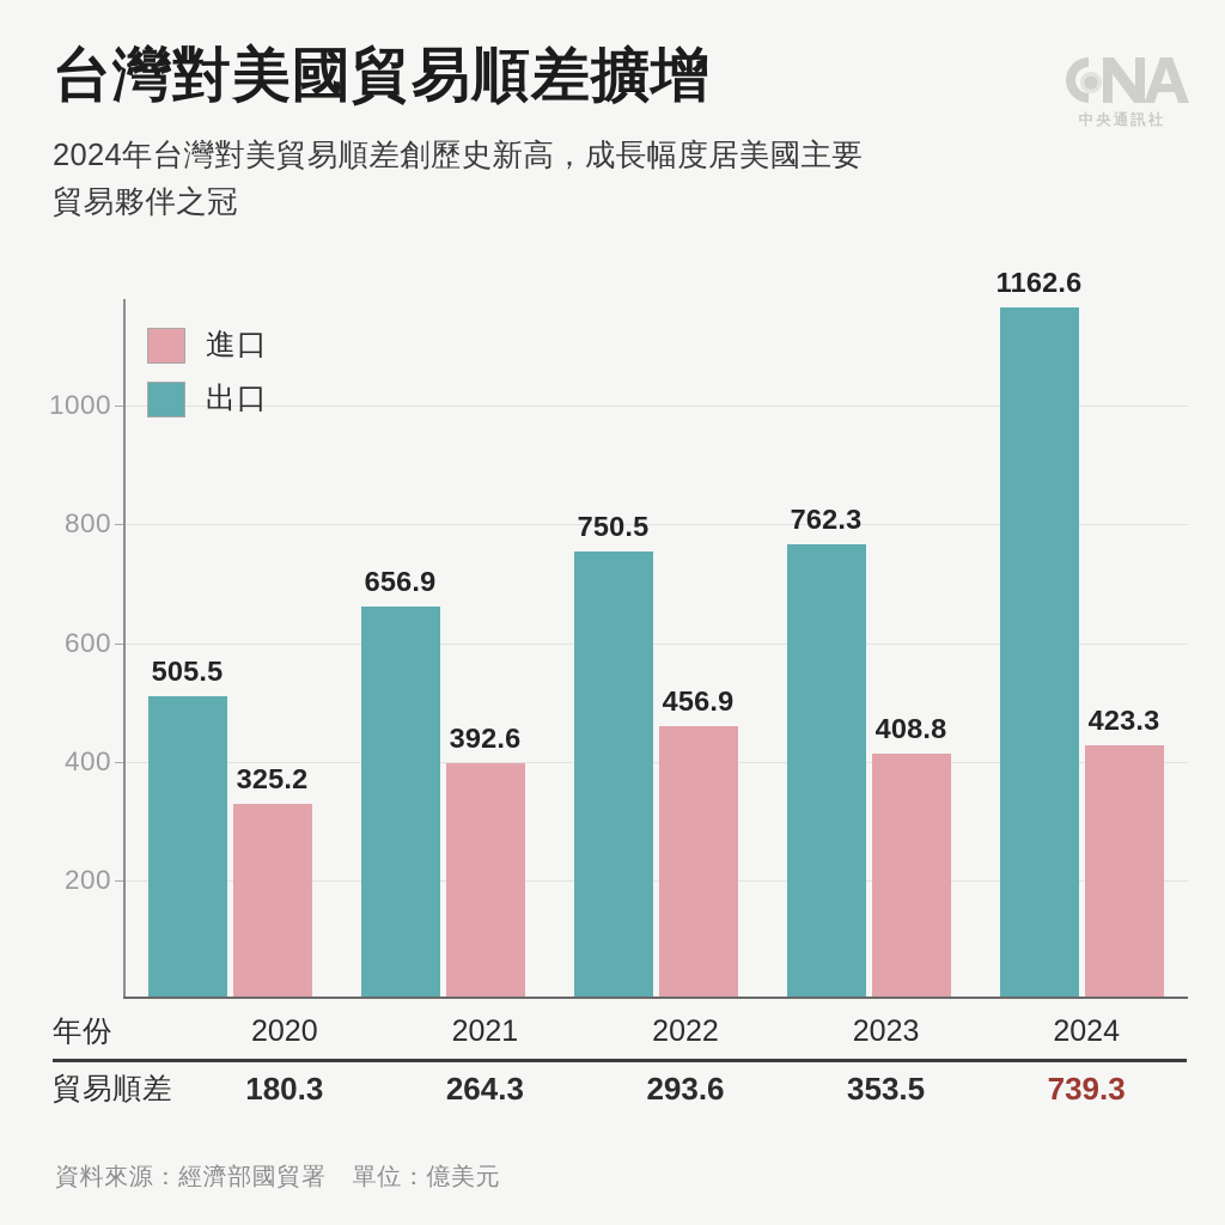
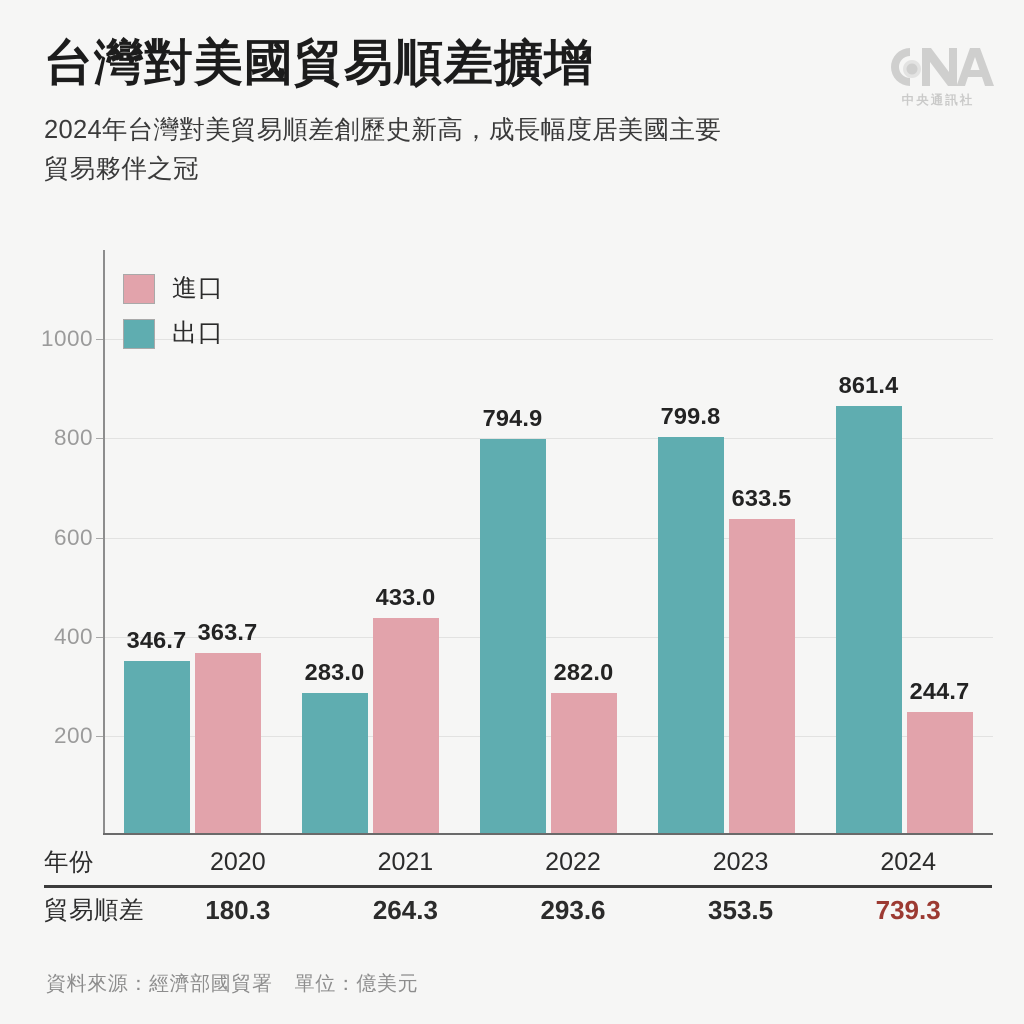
出口/2020: 505.5 -> 346.7
進口/2020: 325.2 -> 363.7
出口/2021: 656.9 -> 283.0
進口/2021: 392.6 -> 433.0
出口/2022: 750.5 -> 794.9
進口/2022: 456.9 -> 282.0
出口/2023: 762.3 -> 799.8
進口/2023: 408.8 -> 633.5
出口/2024: 1162.6 -> 861.4
進口/2024: 423.3 -> 244.7
